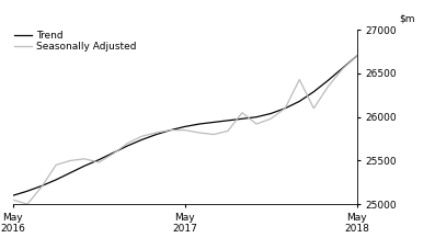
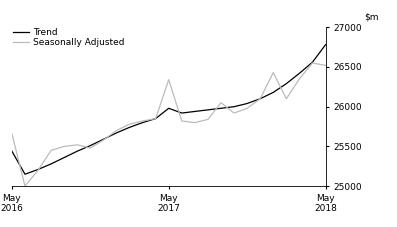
Trend/May 2016: 25100 -> 25440
Seasonally Adjusted/May 2016: 25050 -> 25660
Trend/May 2017: 25890 -> 25980
Seasonally Adjusted/May 2017: 25850 -> 26340
Trend/May 2018: 26700 -> 26780
Seasonally Adjusted/May 2018: 26700 -> 26520
